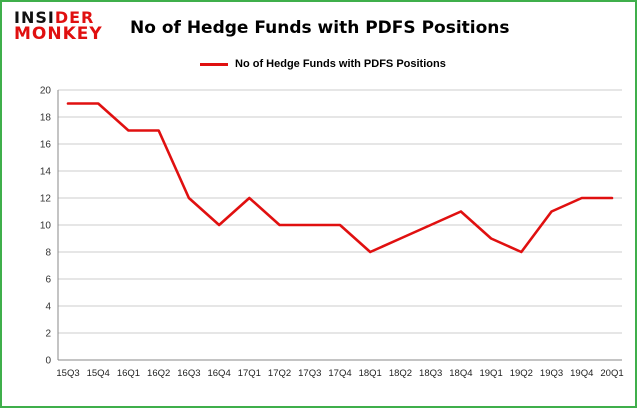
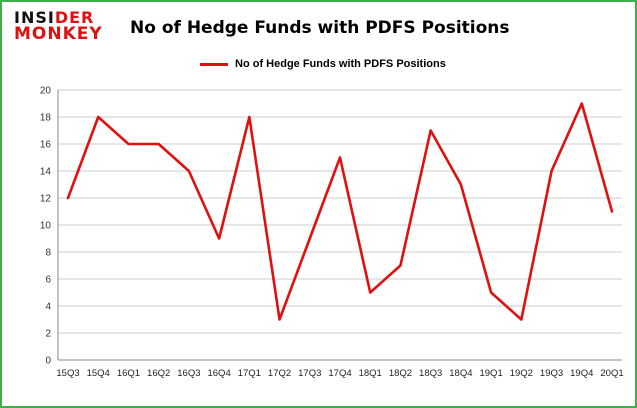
15Q3: 19 -> 12
15Q4: 19 -> 18
16Q1: 17 -> 16
16Q2: 17 -> 16
16Q3: 12 -> 14
16Q4: 10 -> 9
17Q1: 12 -> 18
17Q2: 10 -> 3
17Q3: 10 -> 9
17Q4: 10 -> 15
18Q1: 8 -> 5
18Q2: 9 -> 7
18Q3: 10 -> 17
18Q4: 11 -> 13
19Q1: 9 -> 5
19Q2: 8 -> 3
19Q3: 11 -> 14
19Q4: 12 -> 19
20Q1: 12 -> 11
